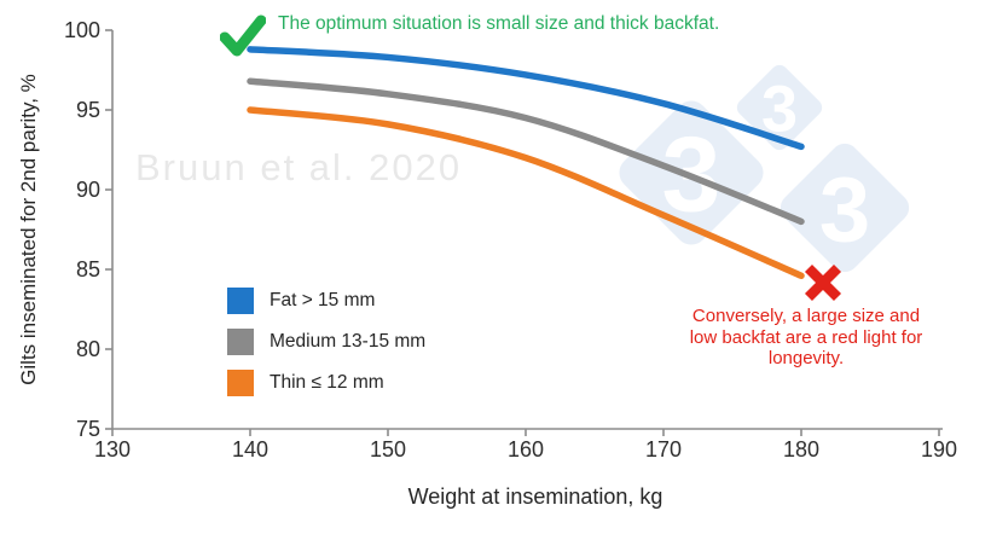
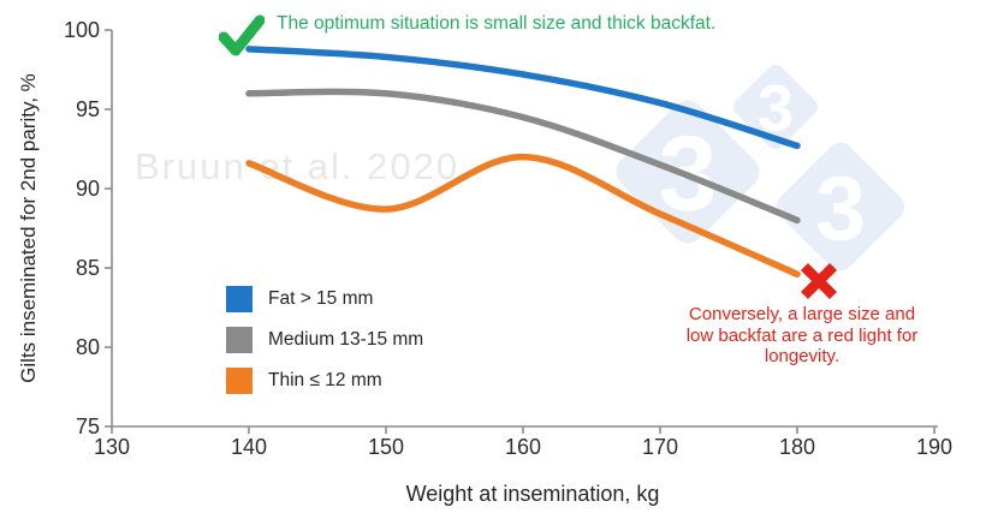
Medium 13-15 mm/140: 96.8 -> 96.0
Thin ≤ 12 mm/140: 95.0 -> 91.6
Thin ≤ 12 mm/150: 94.1 -> 88.7
